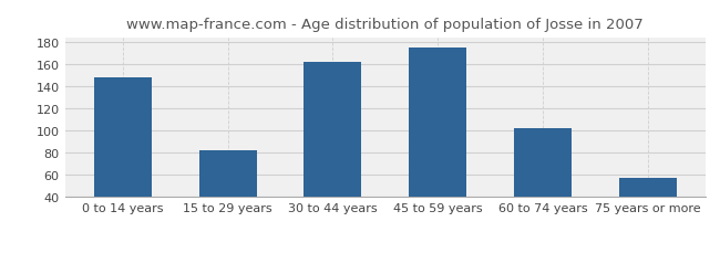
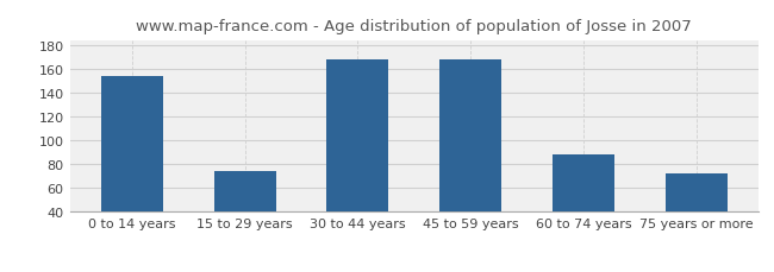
0 to 14 years: 148 -> 154
15 to 29 years: 82 -> 74
30 to 44 years: 162 -> 168
45 to 59 years: 175 -> 168
60 to 74 years: 102 -> 88
75 years or more: 57 -> 72
